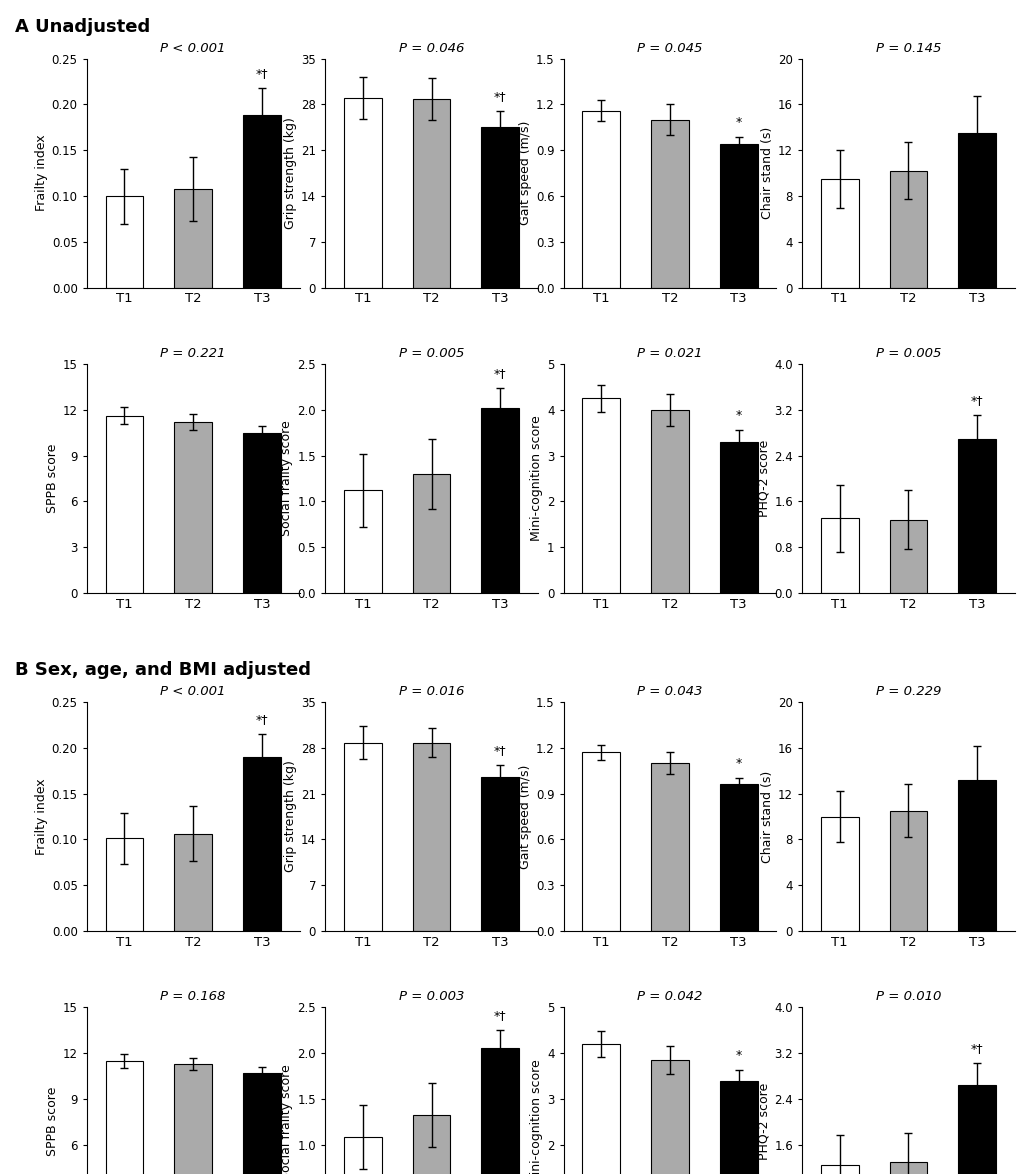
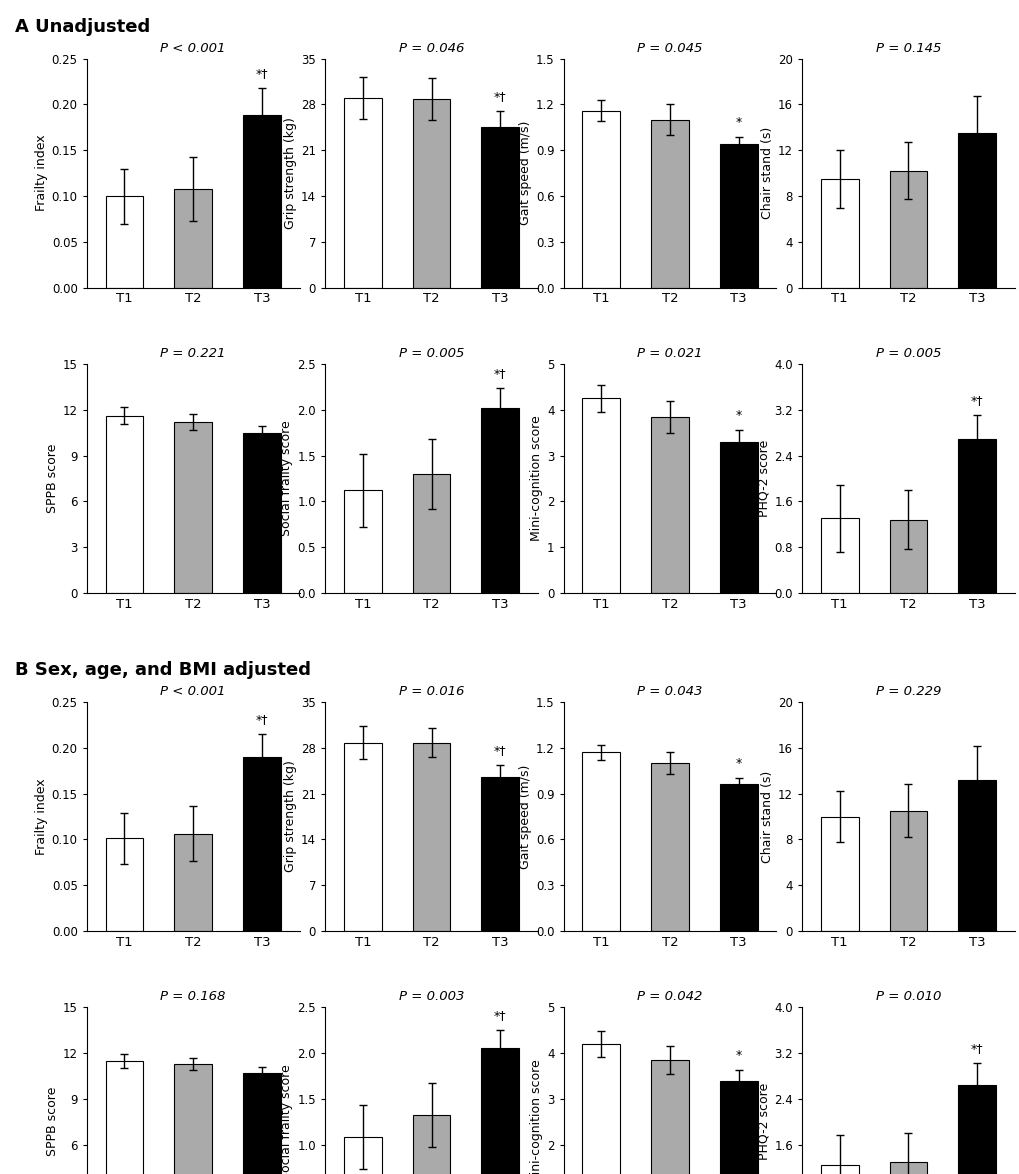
P = 0.021/T2: 4.00 -> 3.85
